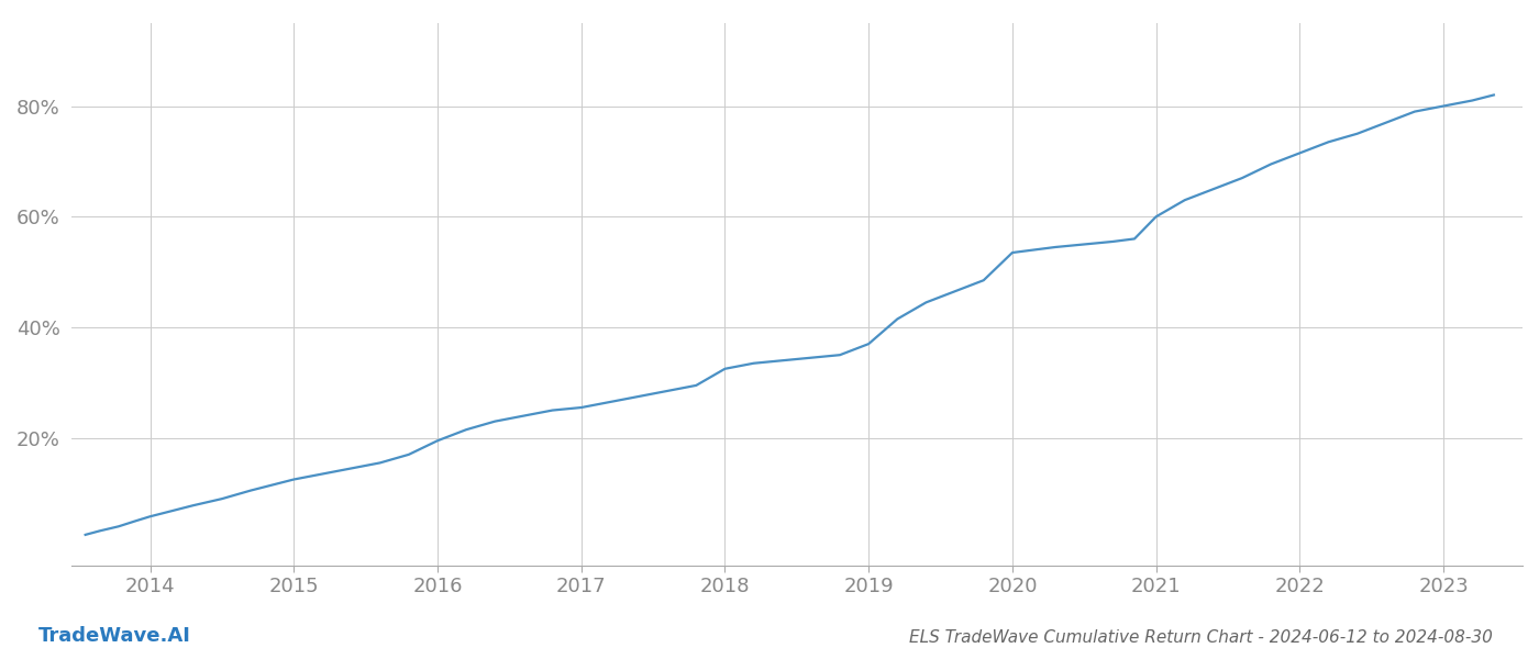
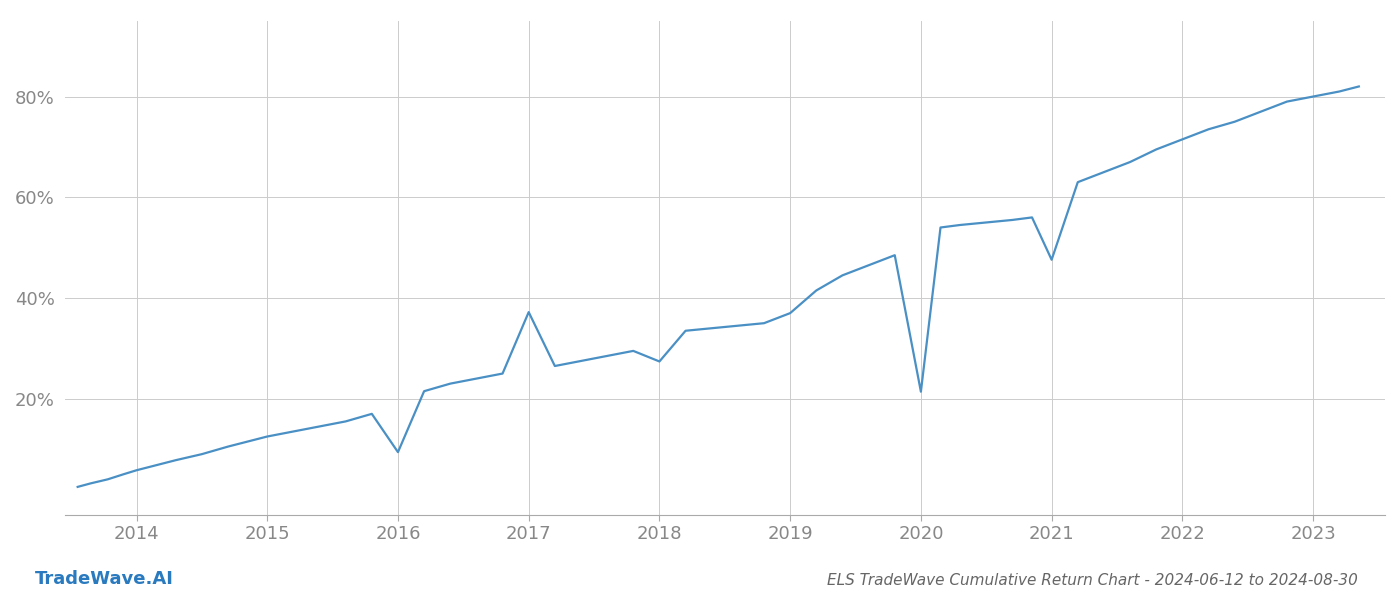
2016: 19.5% -> 9.4%
2017: 25.5% -> 37.2%
2018: 32.5% -> 27.4%
2020: 53.5% -> 21.4%
2021: 60.0% -> 47.6%
